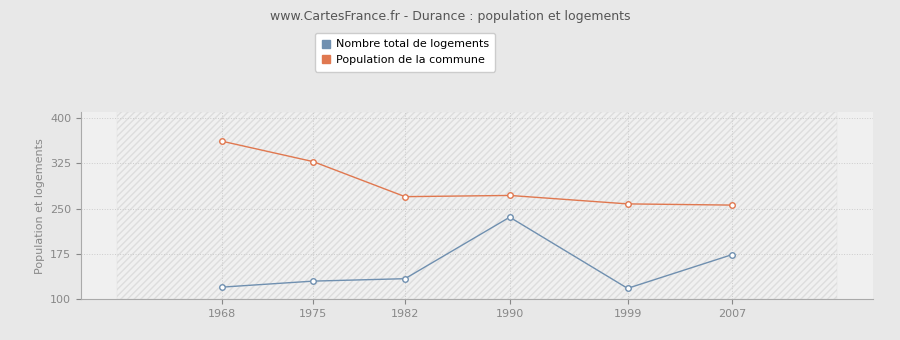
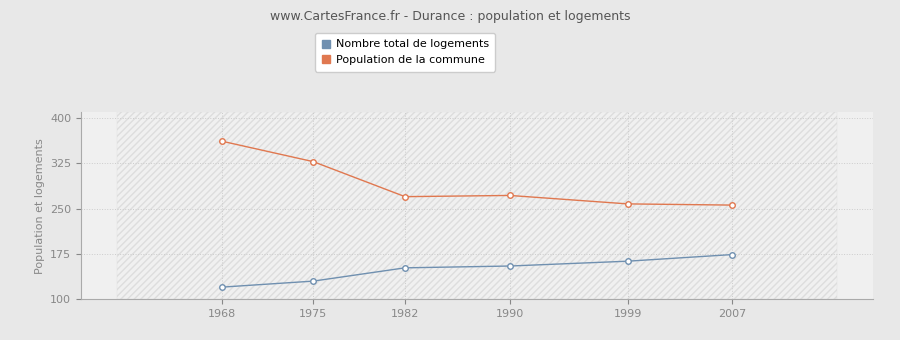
Nombre total de logements/1982: 134 -> 152
Nombre total de logements/1990: 236 -> 155
Nombre total de logements/1999: 118 -> 163
